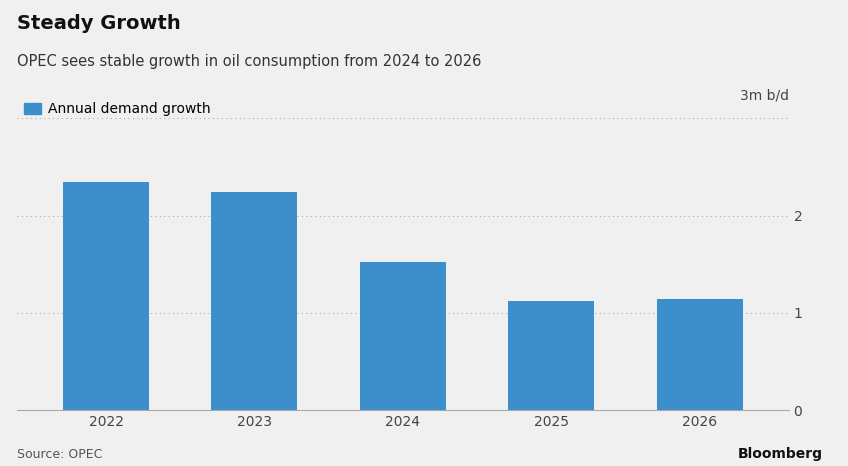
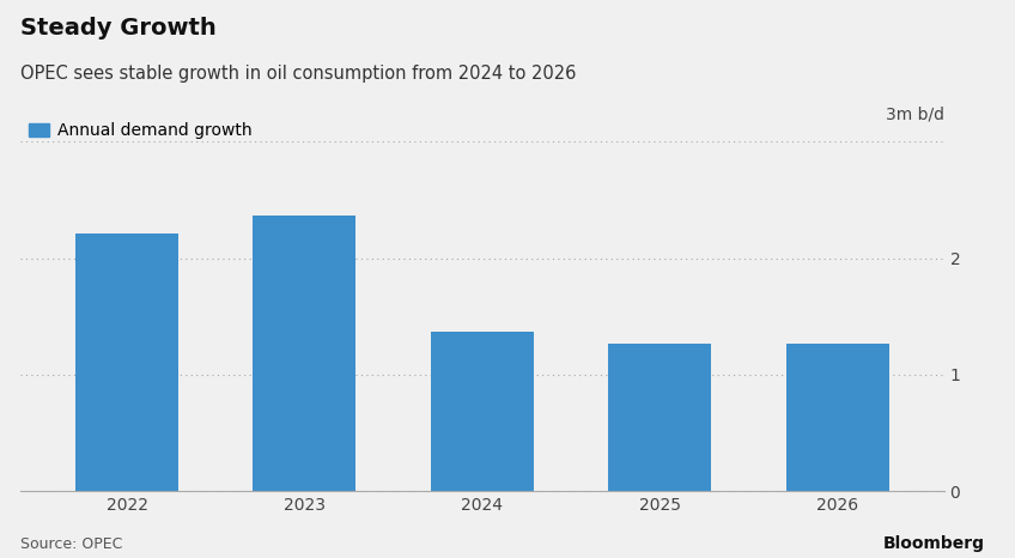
2022: 2.34 -> 2.21
2023: 2.24 -> 2.37
2024: 1.52 -> 1.37
2025: 1.12 -> 1.27
2026: 1.14 -> 1.27
